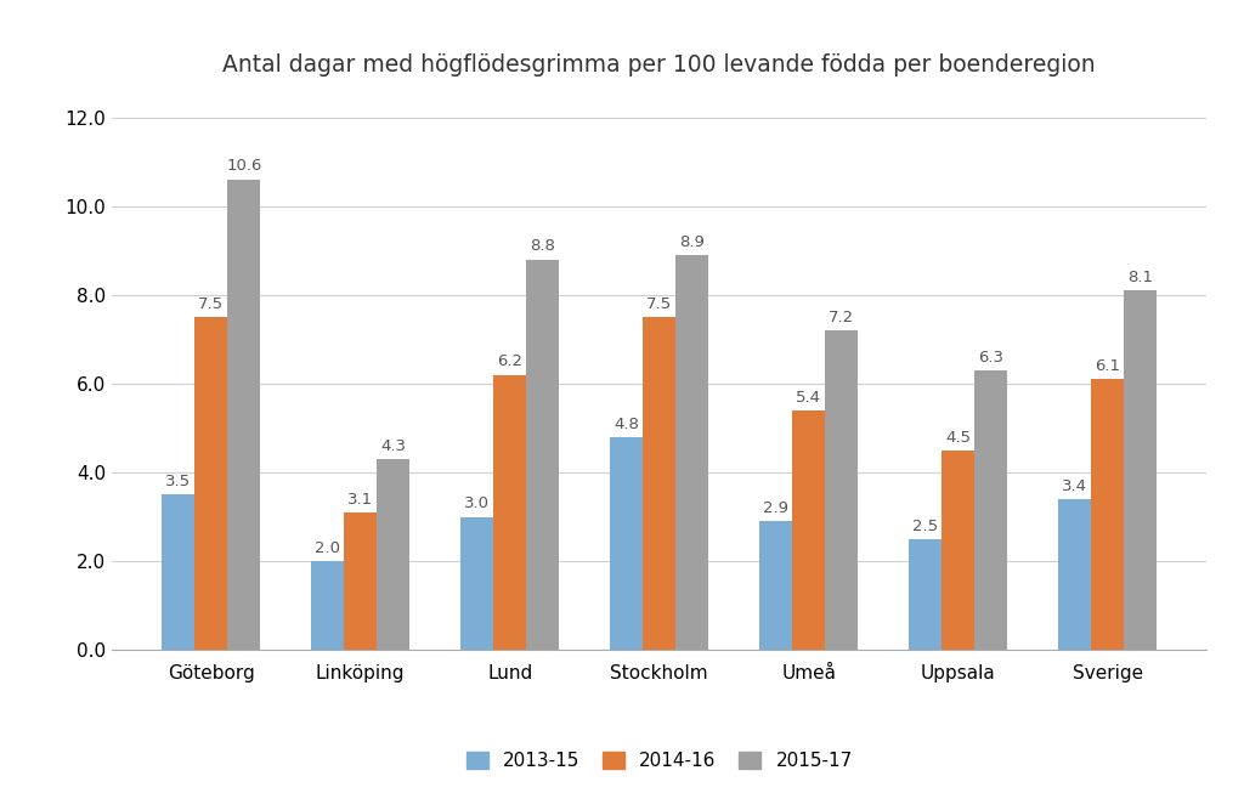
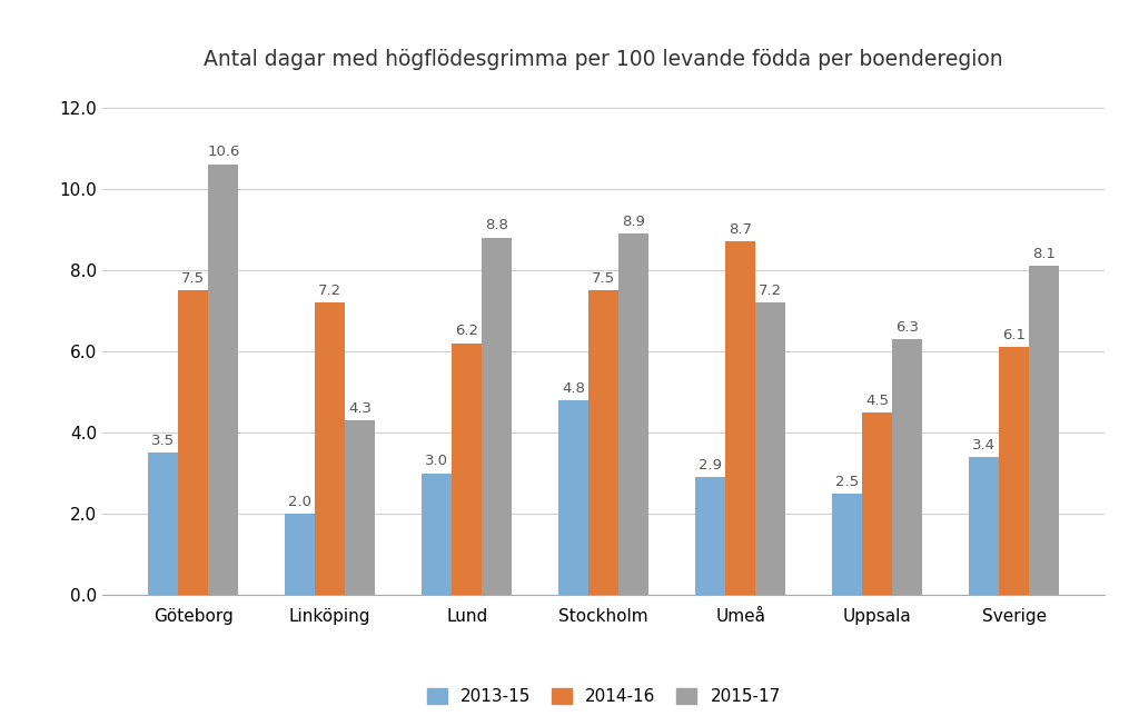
2014-16/Linköping: 3.1 -> 7.2
2014-16/Umeå: 5.4 -> 8.7
